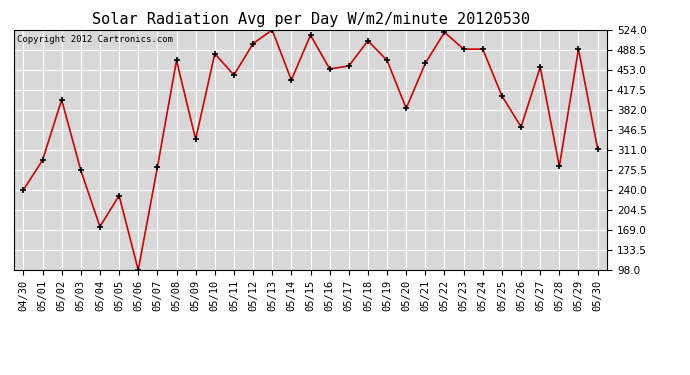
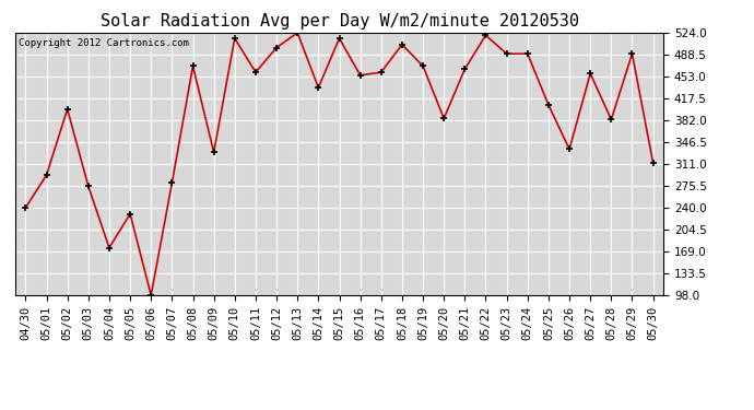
05/10: 482 -> 515
05/11: 444 -> 460
05/26: 352 -> 335
05/28: 282 -> 383
